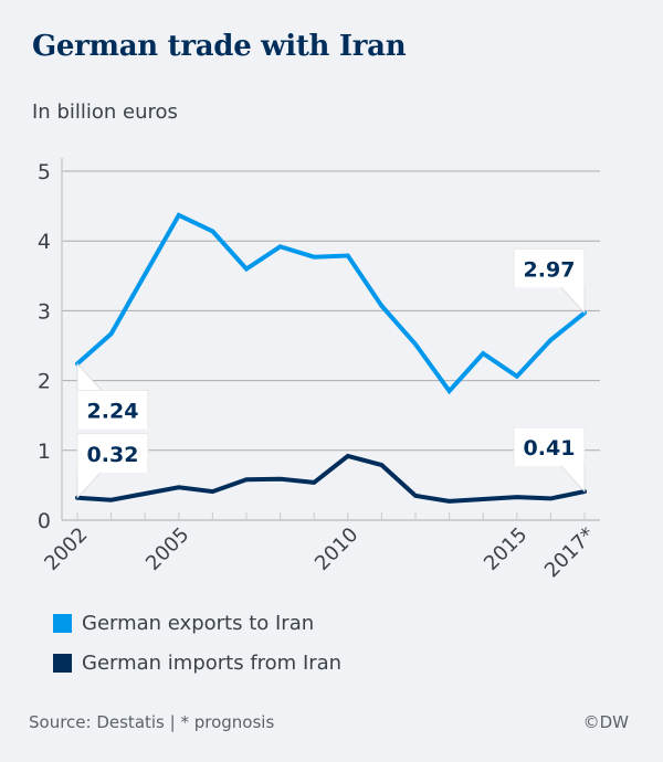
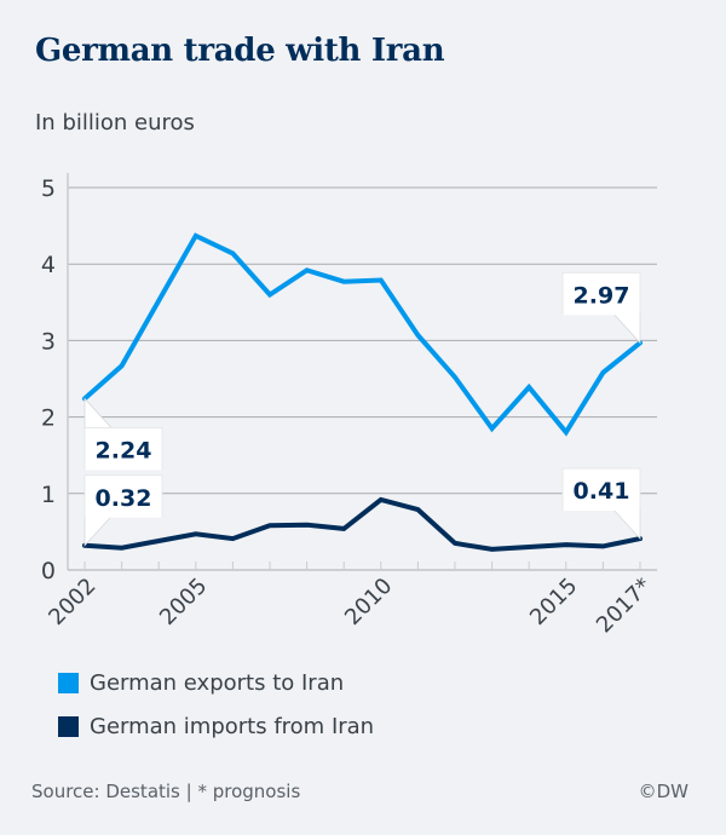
German exports to Iran/2015: 2.1 -> 1.8
